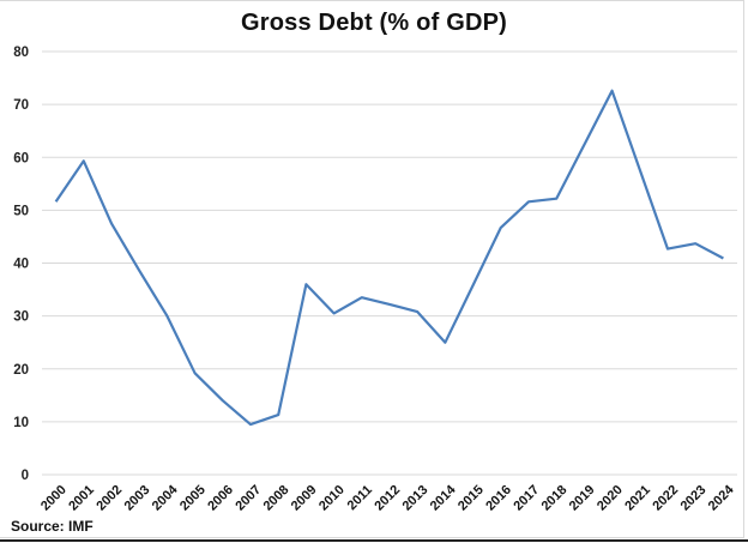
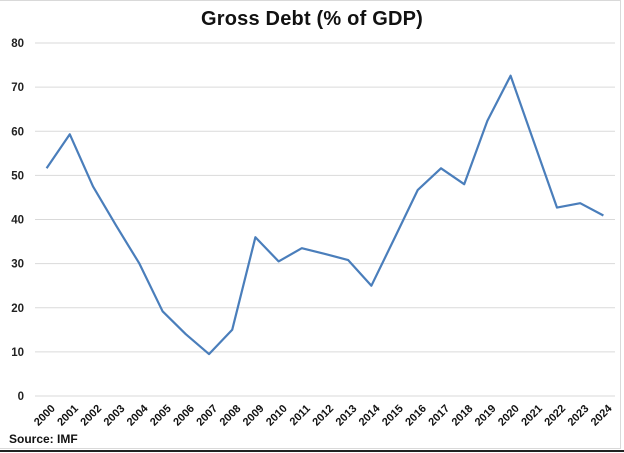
2008: 11 -> 15
2018: 52 -> 48
